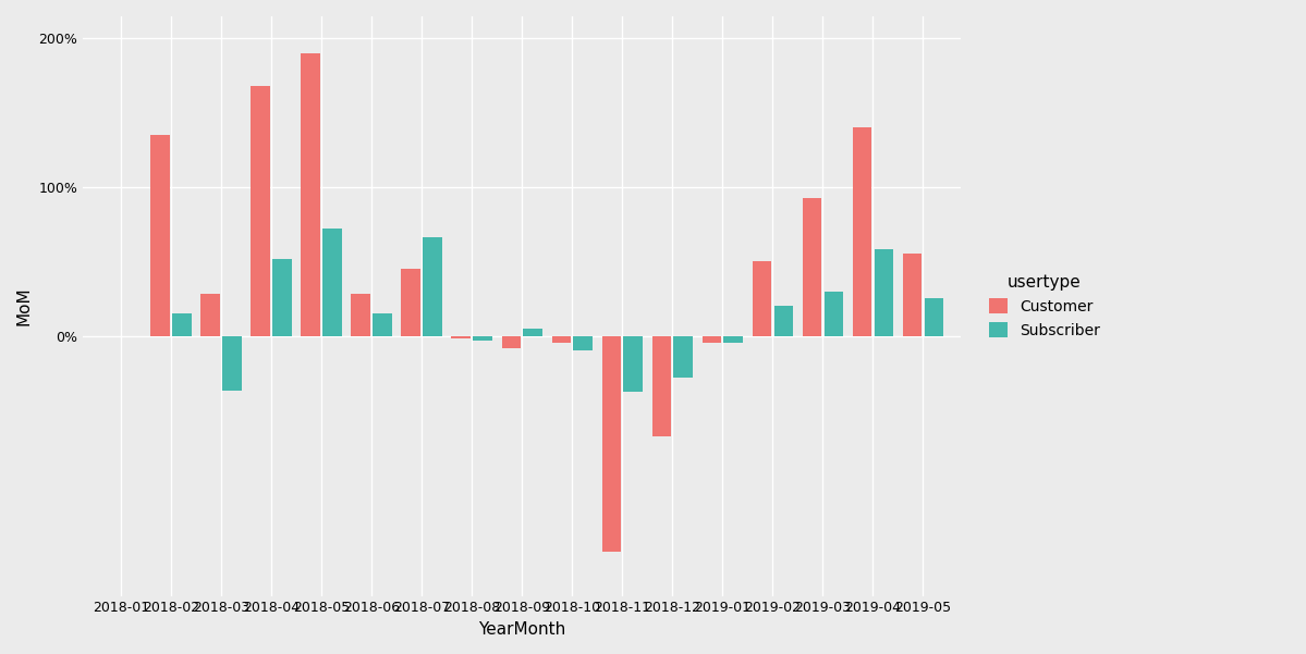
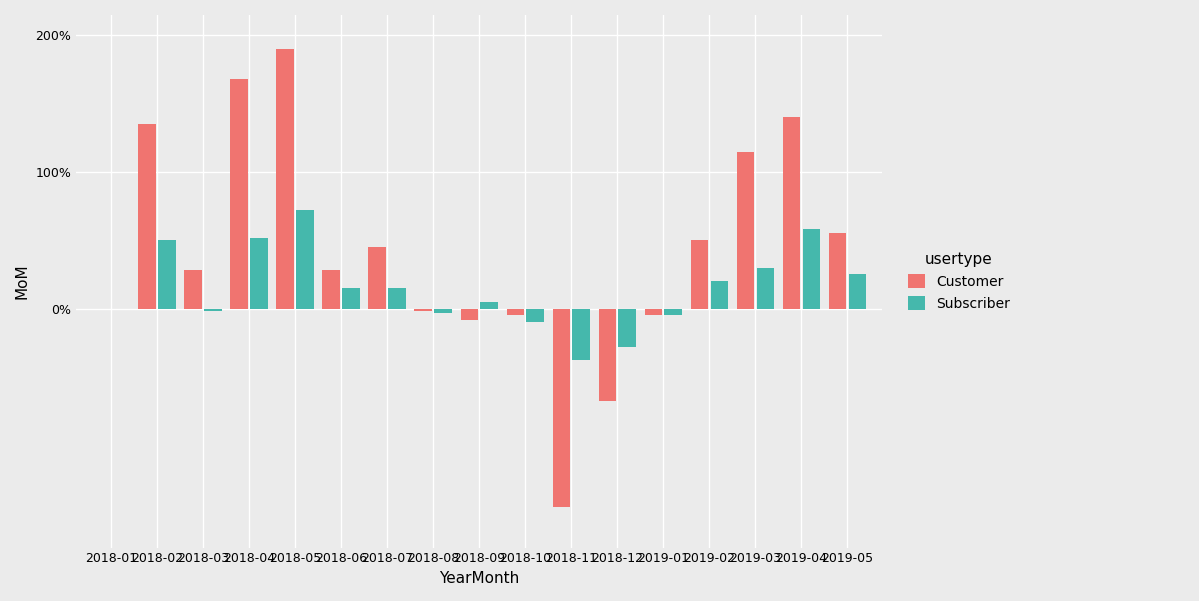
Subscriber/2018-02: 15% -> 50%
Subscriber/2018-03: -37% -> -2%
Subscriber/2018-07: 66% -> 15%
Customer/2019-03: 93% -> 115%
